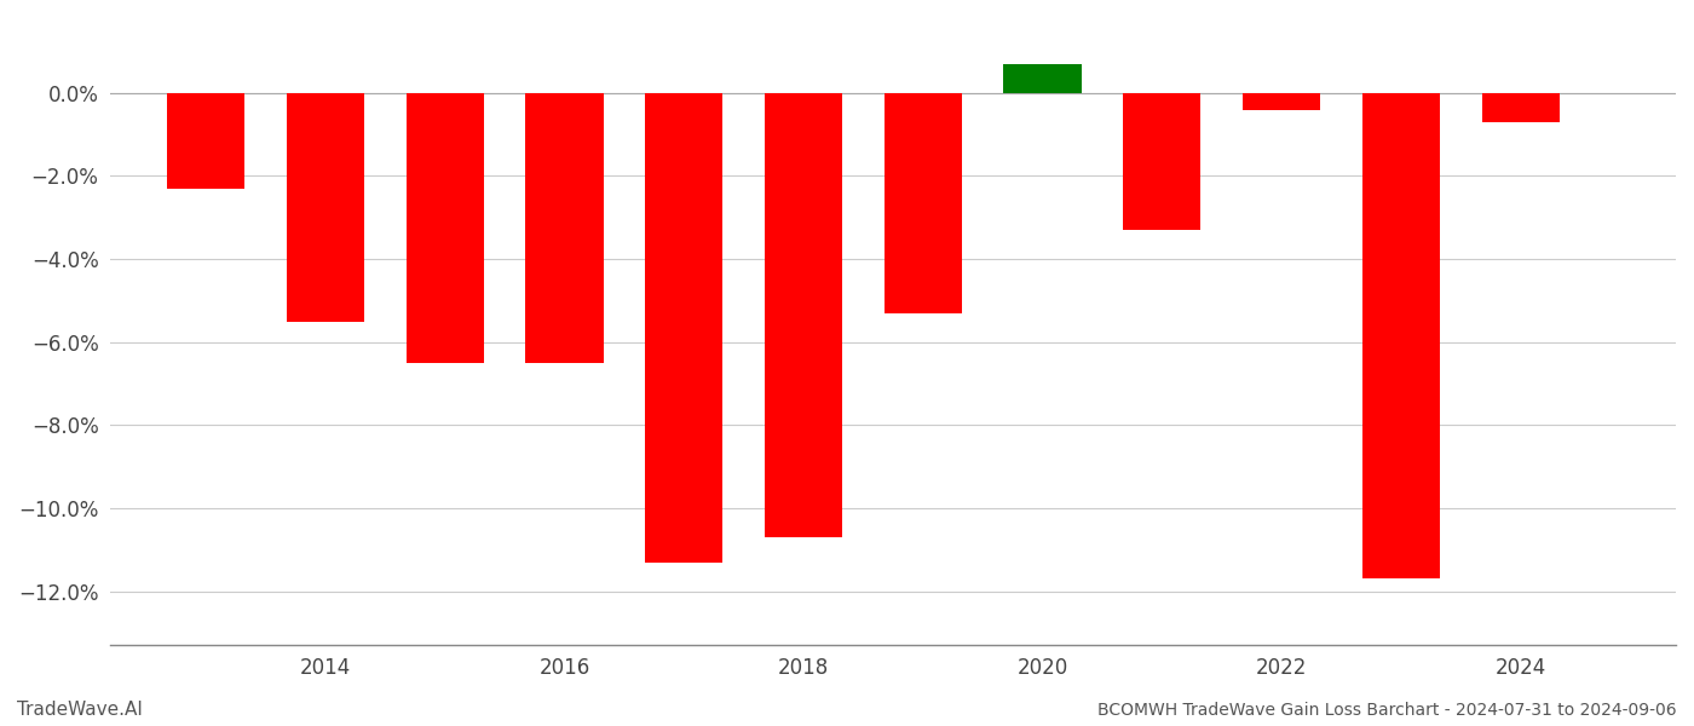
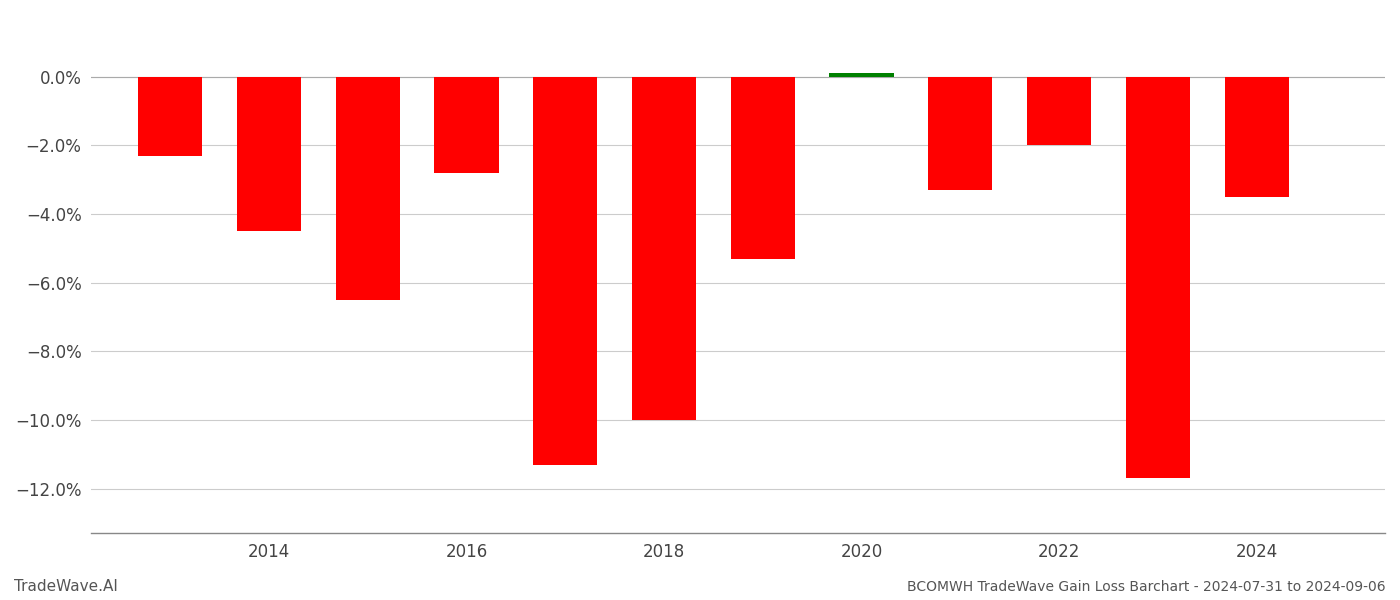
2014: -5.5% -> -4.5%
2016: -6.5% -> -2.8%
2018: -10.7% -> -10.0%
2020: 0.7% -> 0.1%
2022: -0.4% -> -2.0%
2024: -0.7% -> -3.5%
